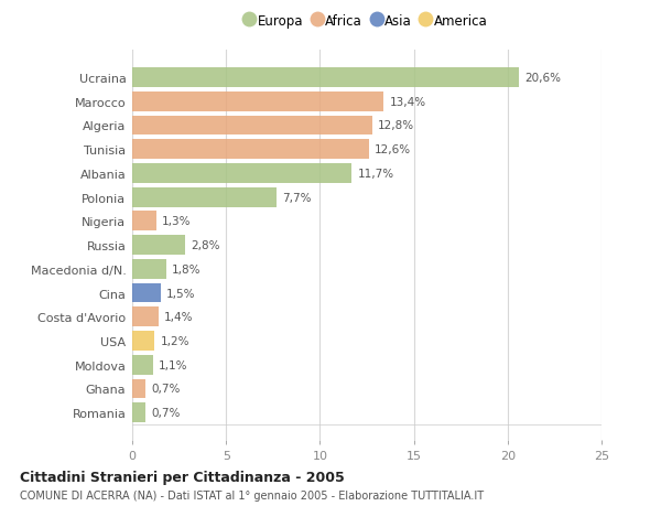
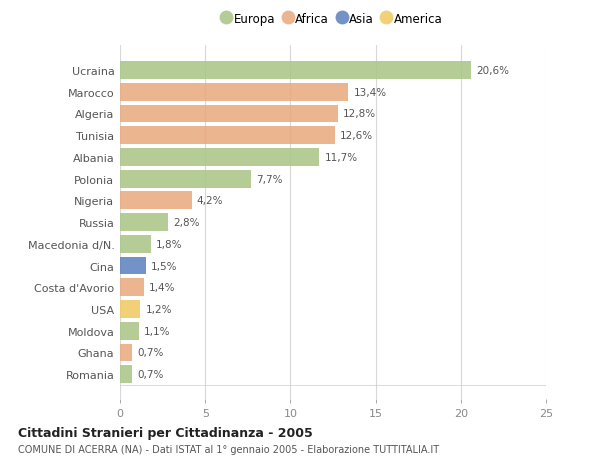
Nigeria: 1,3% -> 4,2%
